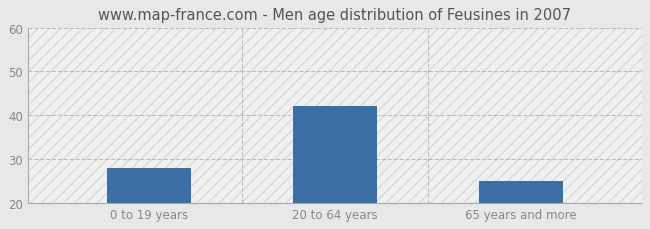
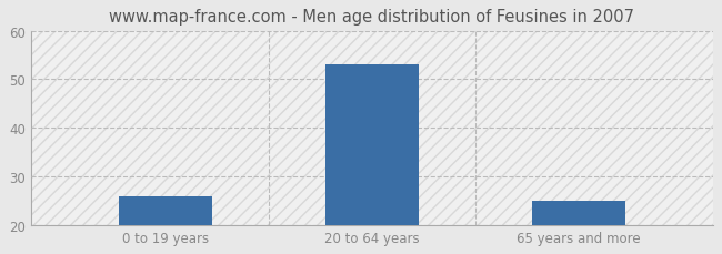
0 to 19 years: 28 -> 26
20 to 64 years: 42 -> 53
